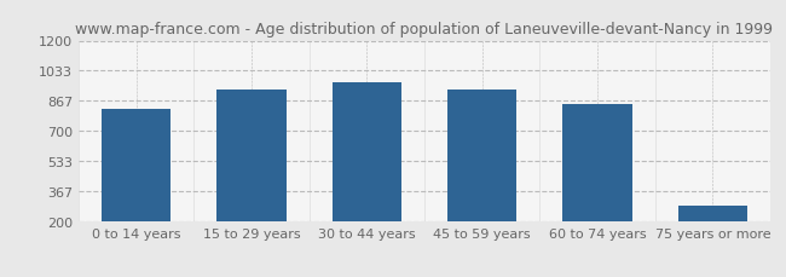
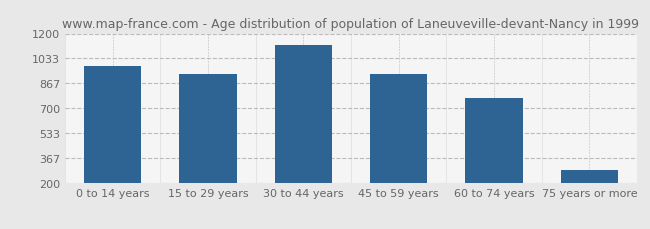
0 to 14 years: 820 -> 980
30 to 44 years: 970 -> 1120
60 to 74 years: 850 -> 770
